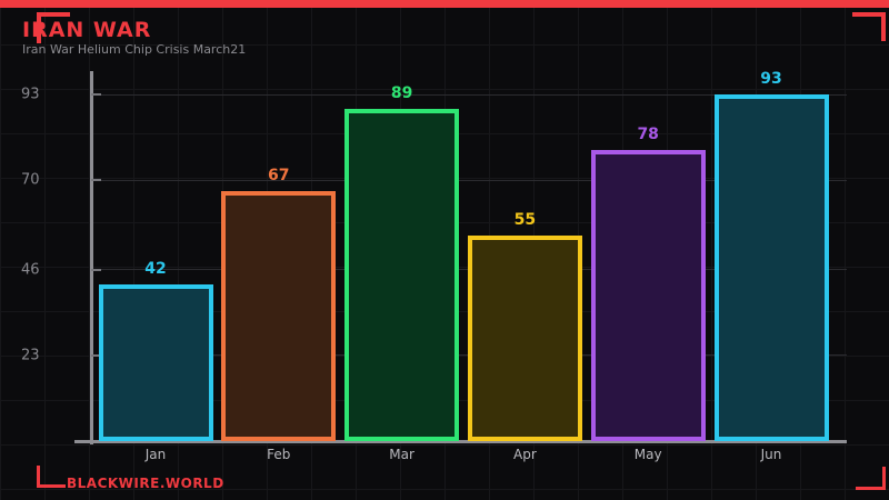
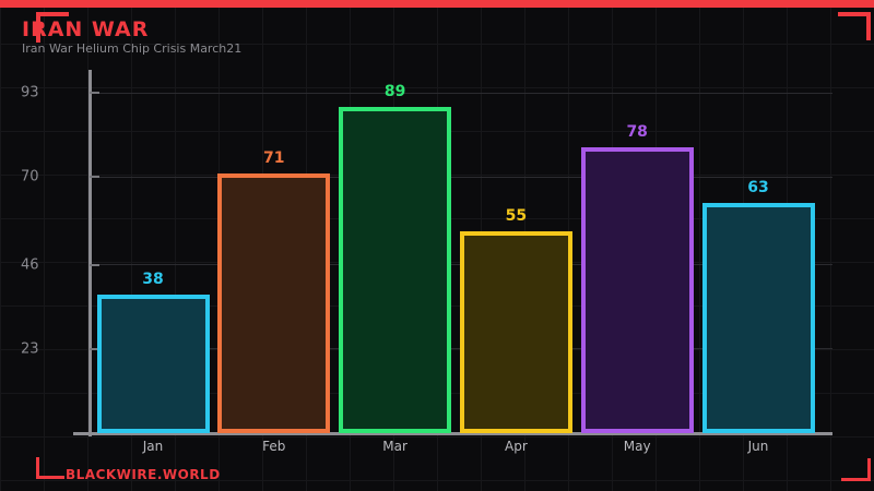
Jan: 42 -> 38
Feb: 67 -> 71
Jun: 93 -> 63
